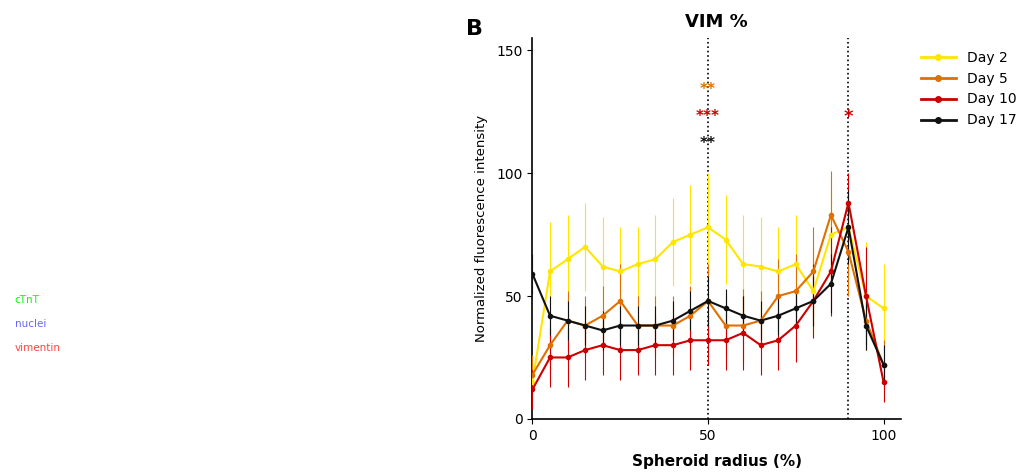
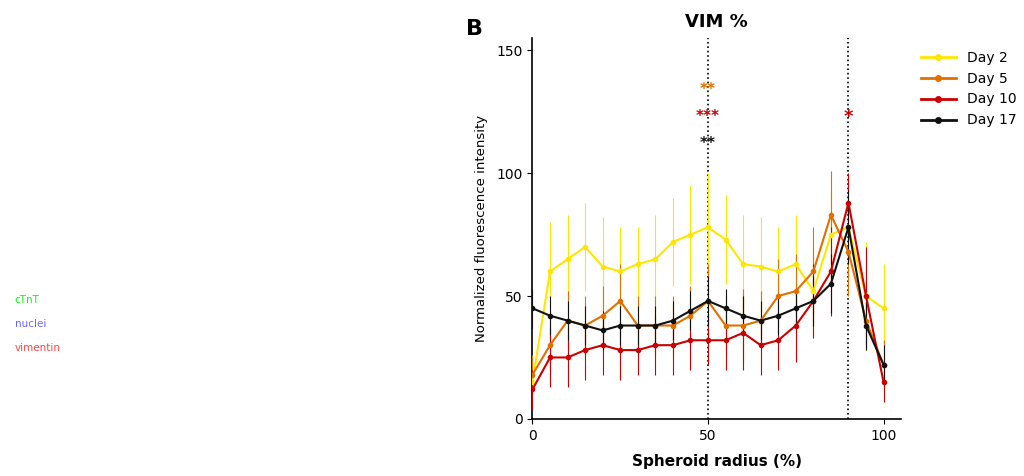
Day 17/0: 59 -> 45
